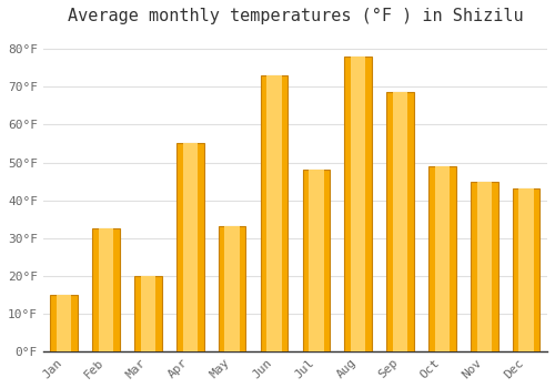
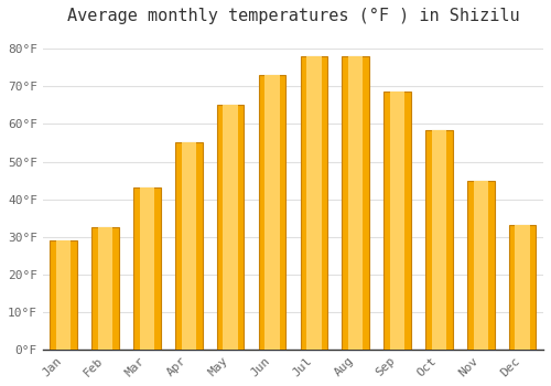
Jan: 15.0°F -> 29.0°F
Mar: 20.0°F -> 43.0°F
May: 33.0°F -> 65.0°F
Jul: 48.0°F -> 78.0°F
Oct: 49.0°F -> 58.5°F
Dec: 43.0°F -> 33.0°F
